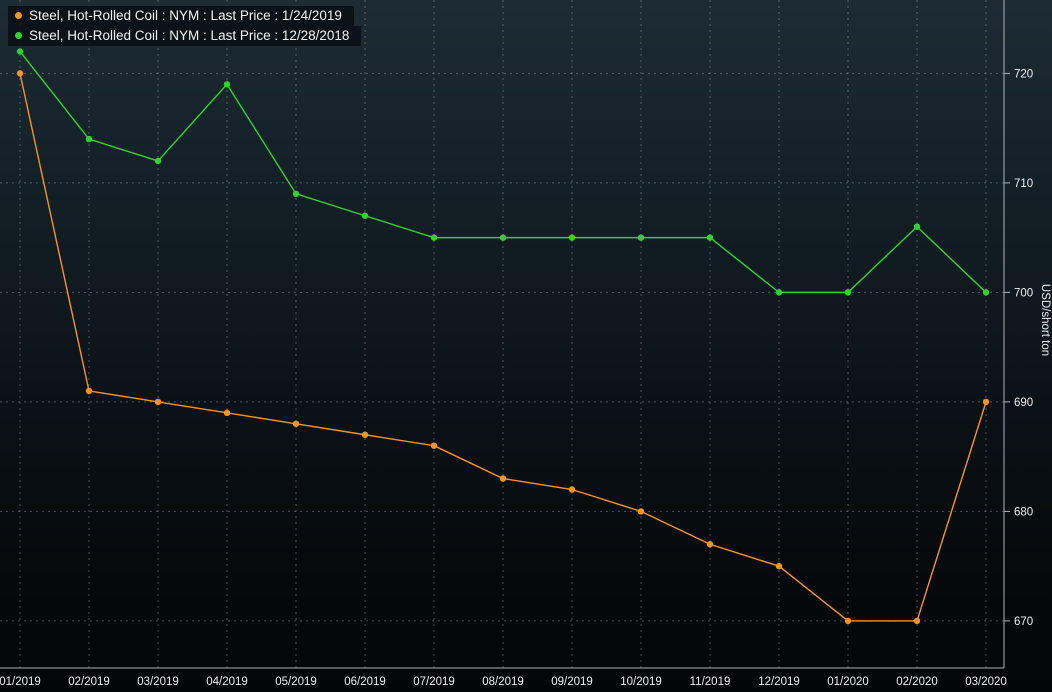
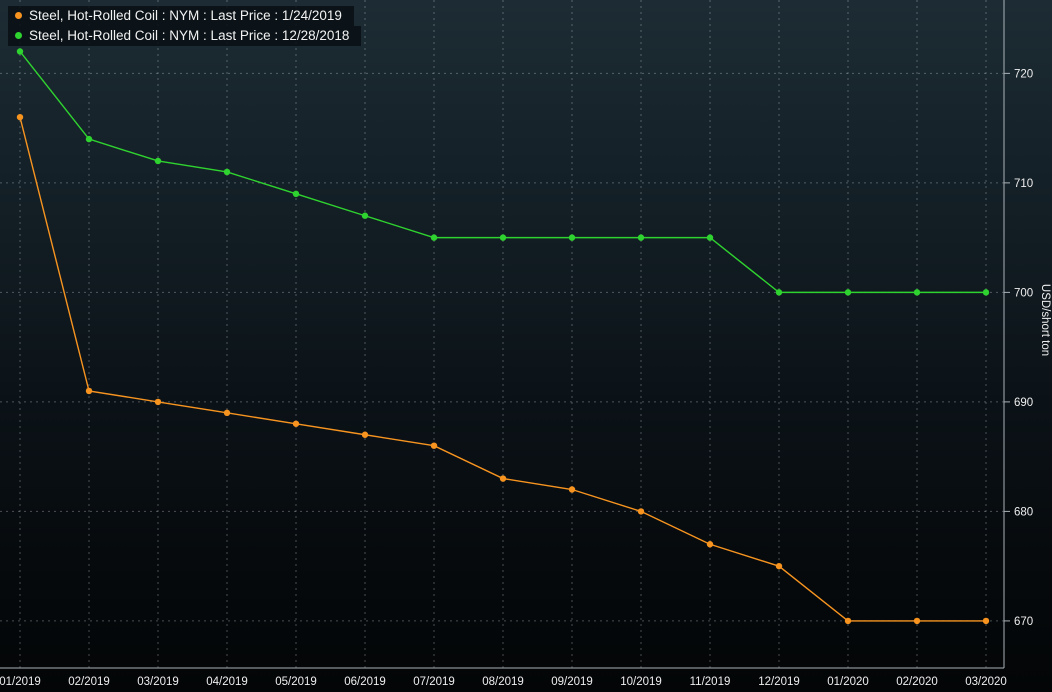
Steel, Hot-Rolled Coil : NYM : Last Price : 1/24/2019/01/2019: 720 -> 716
Steel, Hot-Rolled Coil : NYM : Last Price : 12/28/2018/04/2019: 719 -> 711
Steel, Hot-Rolled Coil : NYM : Last Price : 12/28/2018/02/2020: 706 -> 700
Steel, Hot-Rolled Coil : NYM : Last Price : 1/24/2019/03/2020: 690 -> 670
